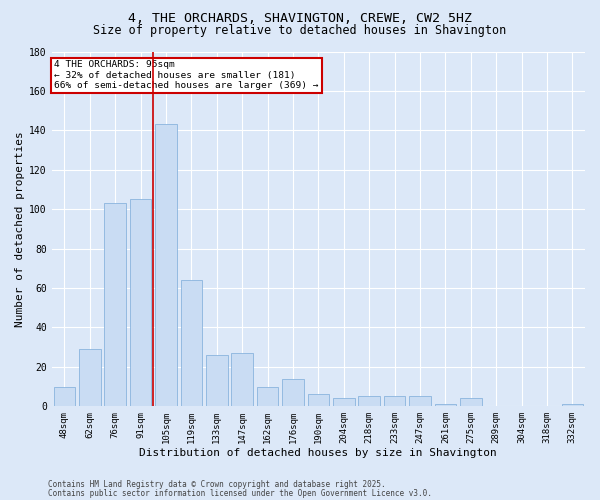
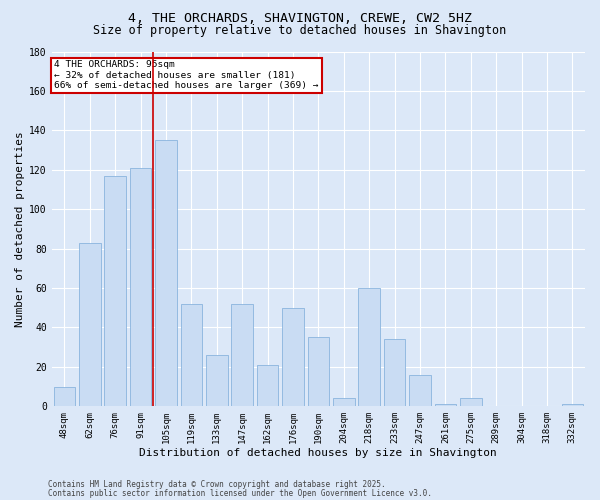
62sqm: 29 -> 83
76sqm: 103 -> 117
91sqm: 105 -> 121
105sqm: 143 -> 135
119sqm: 64 -> 52
147sqm: 27 -> 52
162sqm: 10 -> 21
176sqm: 14 -> 50
190sqm: 6 -> 35
218sqm: 5 -> 60
233sqm: 5 -> 34
247sqm: 5 -> 16
